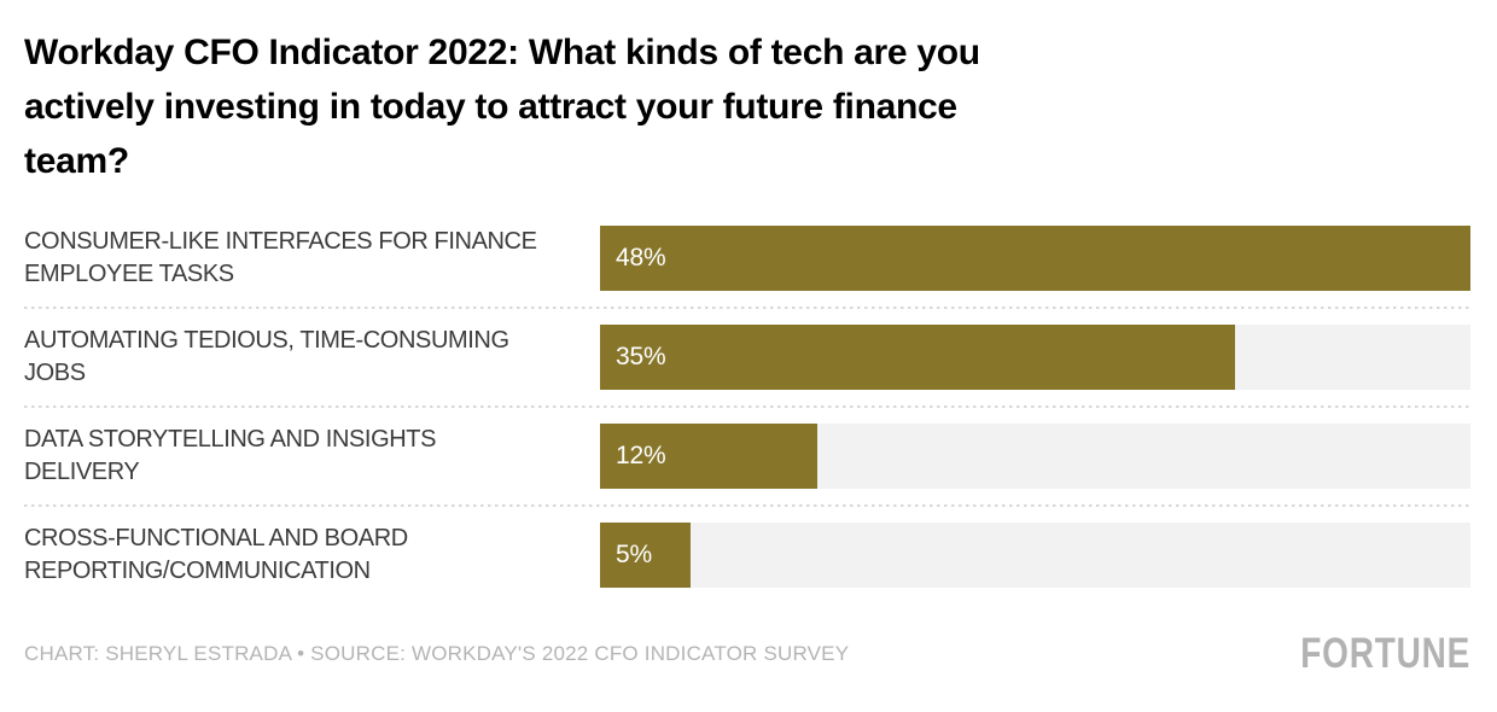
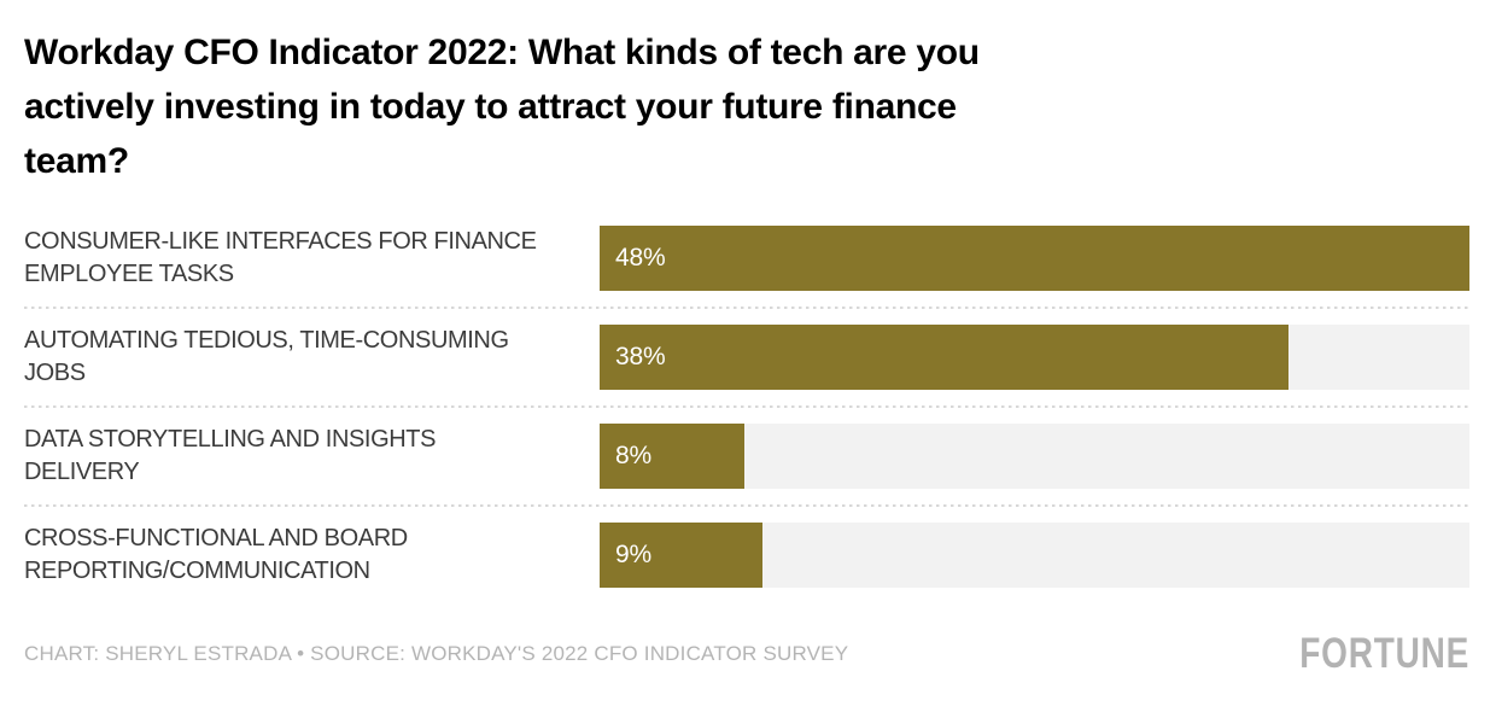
AUTOMATING TEDIOUS, TIME-CONSUMING JOBS: 35% -> 38%
DATA STORYTELLING AND INSIGHTS DELIVERY: 12% -> 8%
CROSS-FUNCTIONAL AND BOARD REPORTING/COMMUNICATION: 5% -> 9%
